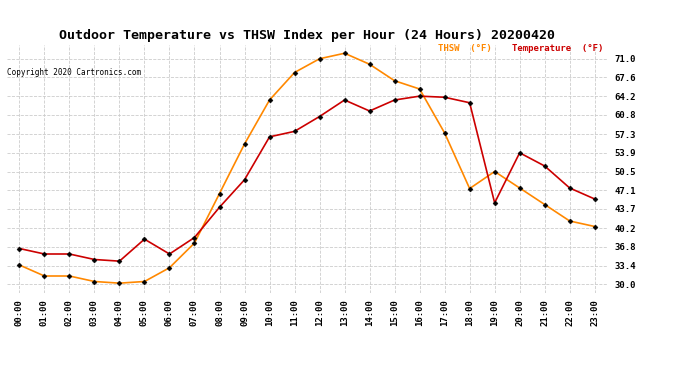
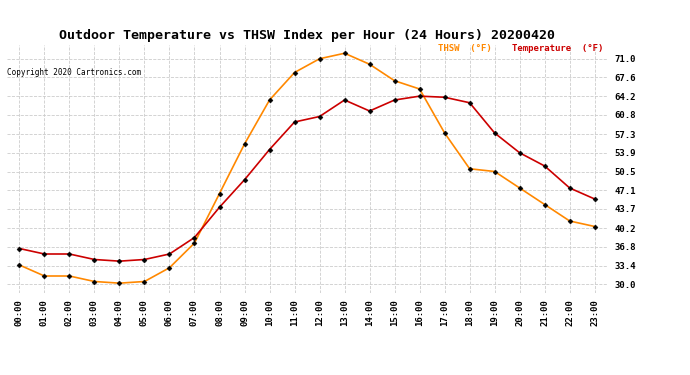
Temperature (°F)/05:00: 38.2 -> 34.5
Temperature (°F)/10:00: 56.8 -> 54.5
Temperature (°F)/11:00: 57.8 -> 59.5
THSW (°F)/18:00: 47.4 -> 51.0
Temperature (°F)/19:00: 44.8 -> 57.5
